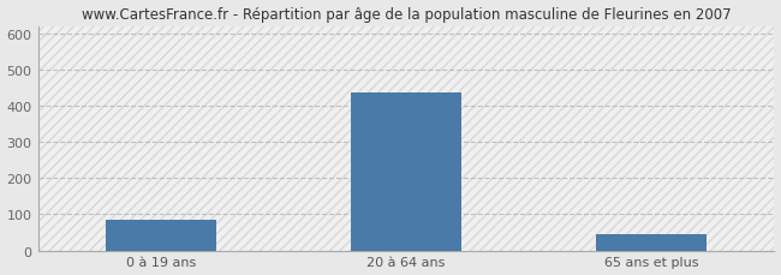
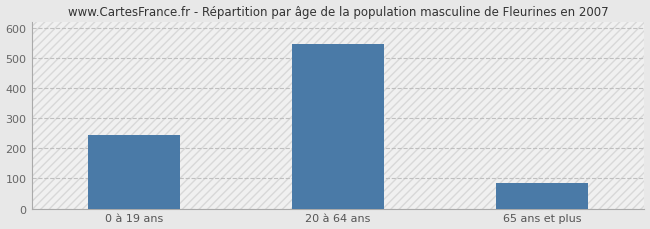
0 à 19 ans: 85 -> 245
20 à 64 ans: 435 -> 547
65 ans et plus: 45 -> 84
